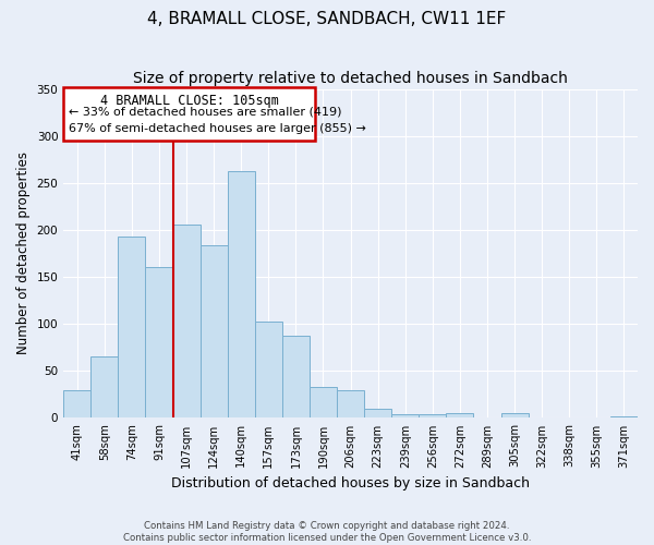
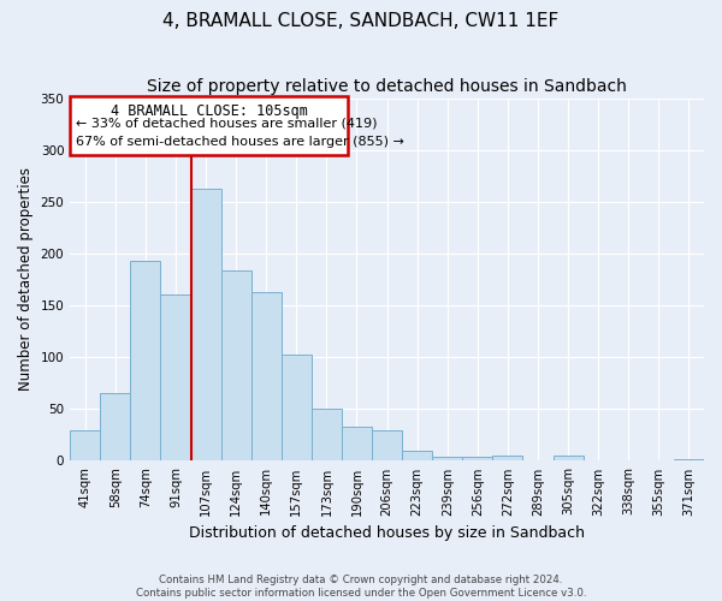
107sqm: 206 -> 262
140sqm: 262 -> 163
173sqm: 88 -> 50
